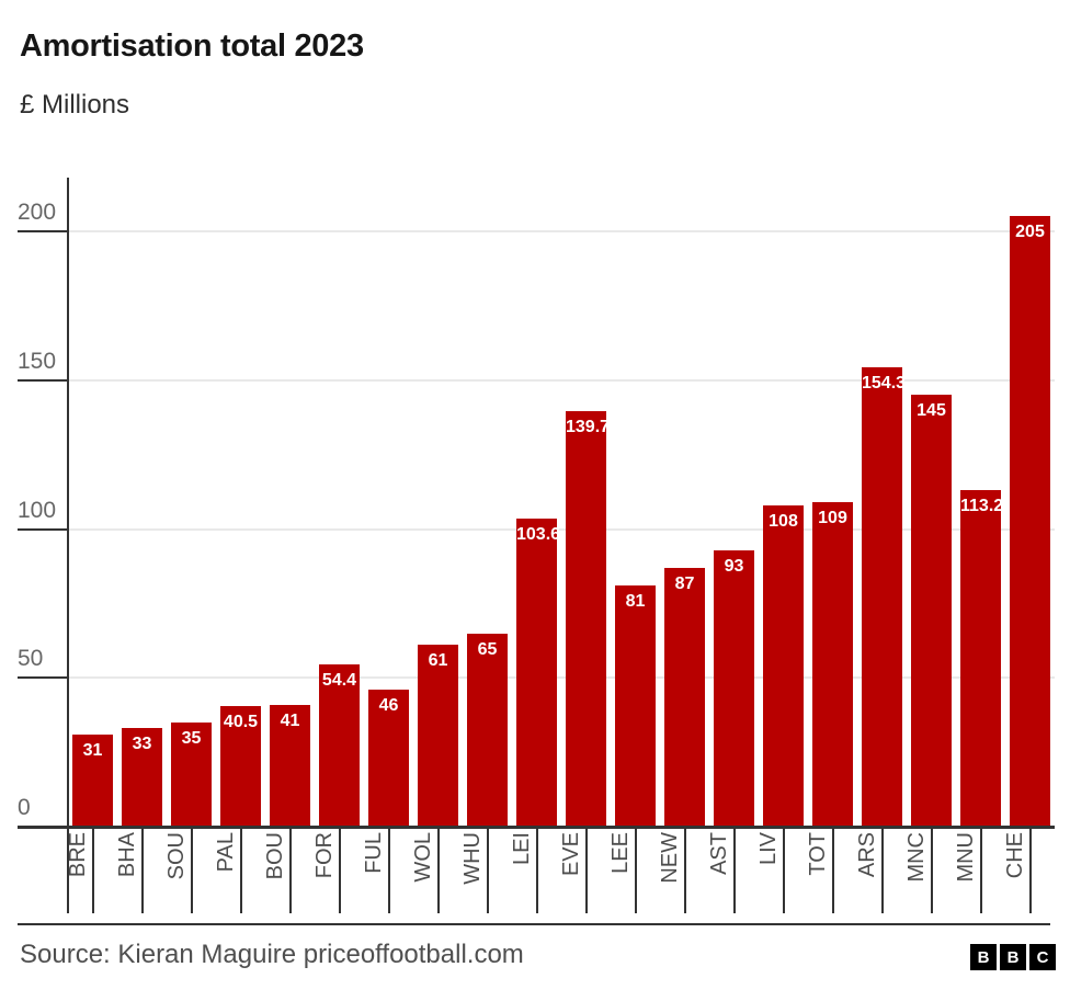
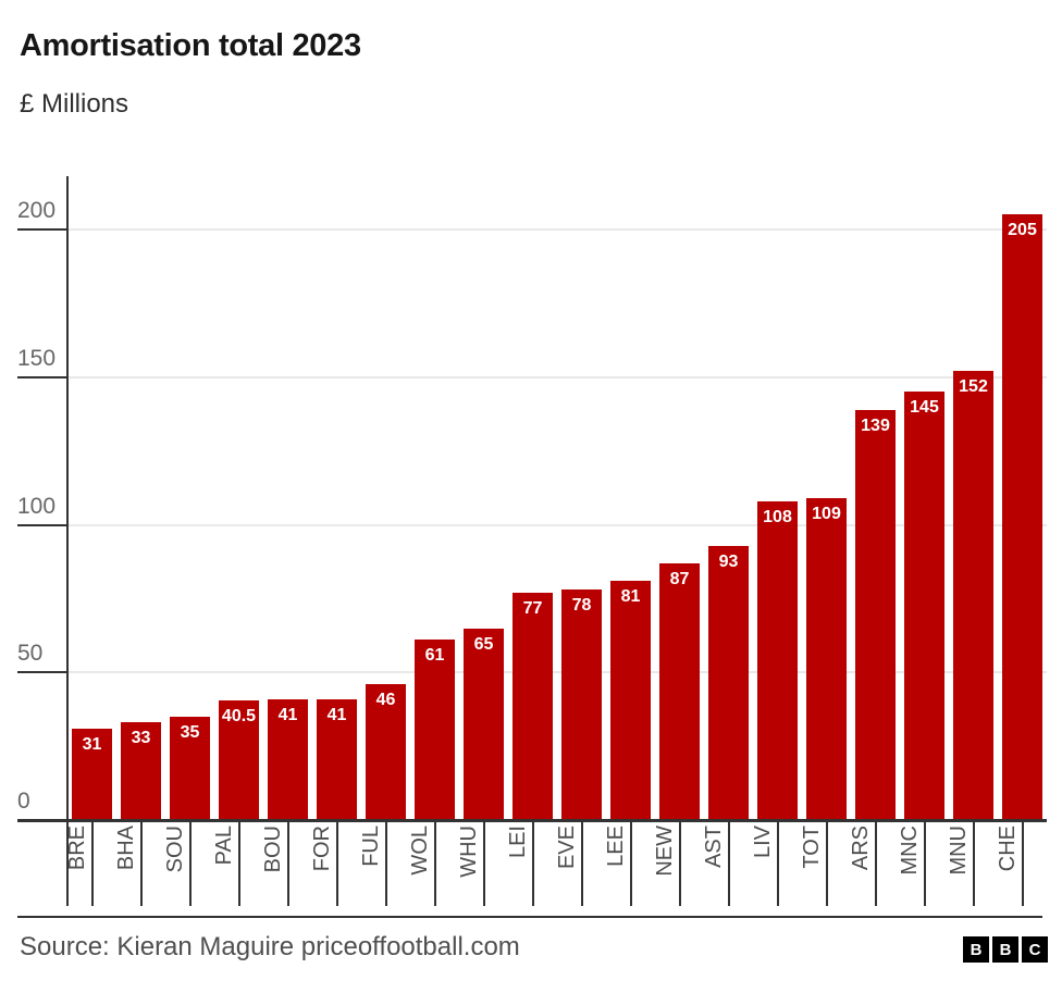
FOR: 54.4 -> 41
LEI: 103.6 -> 77
EVE: 139.7 -> 78
ARS: 154.3 -> 139
MNU: 113.2 -> 152
